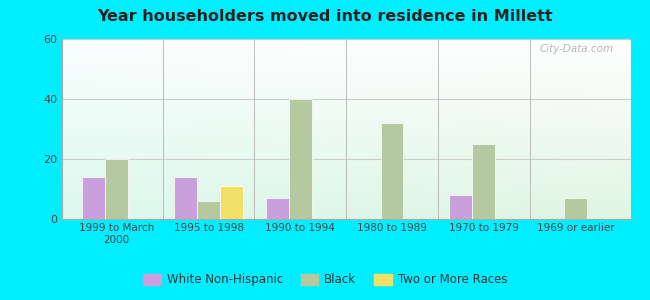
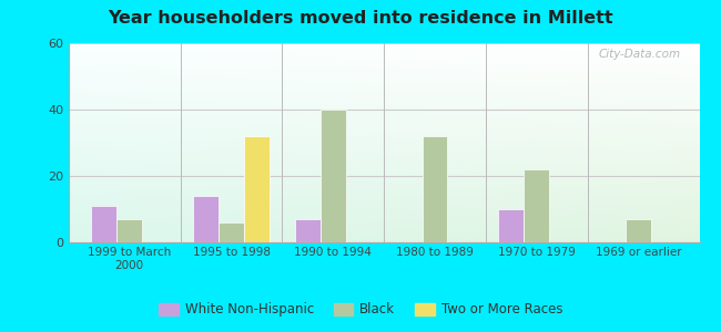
White Non-Hispanic/1999 to March 2000: 14 -> 11
Black/1999 to March 2000: 20 -> 7
Two or More Races/1995 to 1998: 11 -> 32
White Non-Hispanic/1970 to 1979: 8 -> 10
Black/1970 to 1979: 25 -> 22
